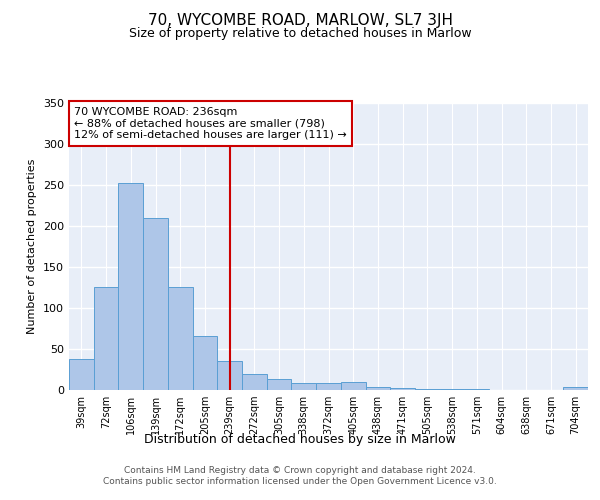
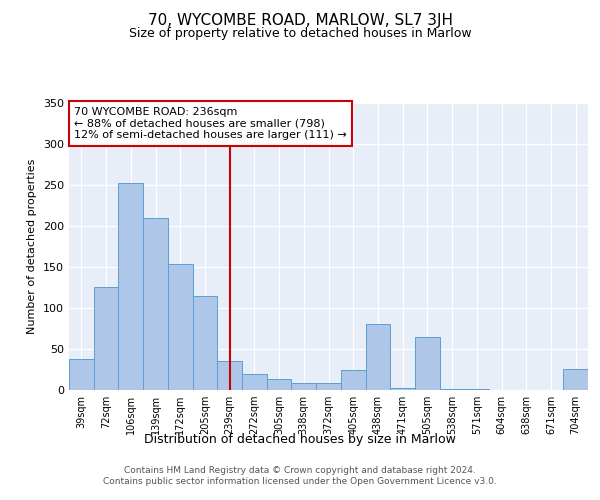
172sqm: 125 -> 154
205sqm: 66 -> 114
405sqm: 10 -> 24
438sqm: 4 -> 80
505sqm: 1 -> 64
704sqm: 4 -> 26
